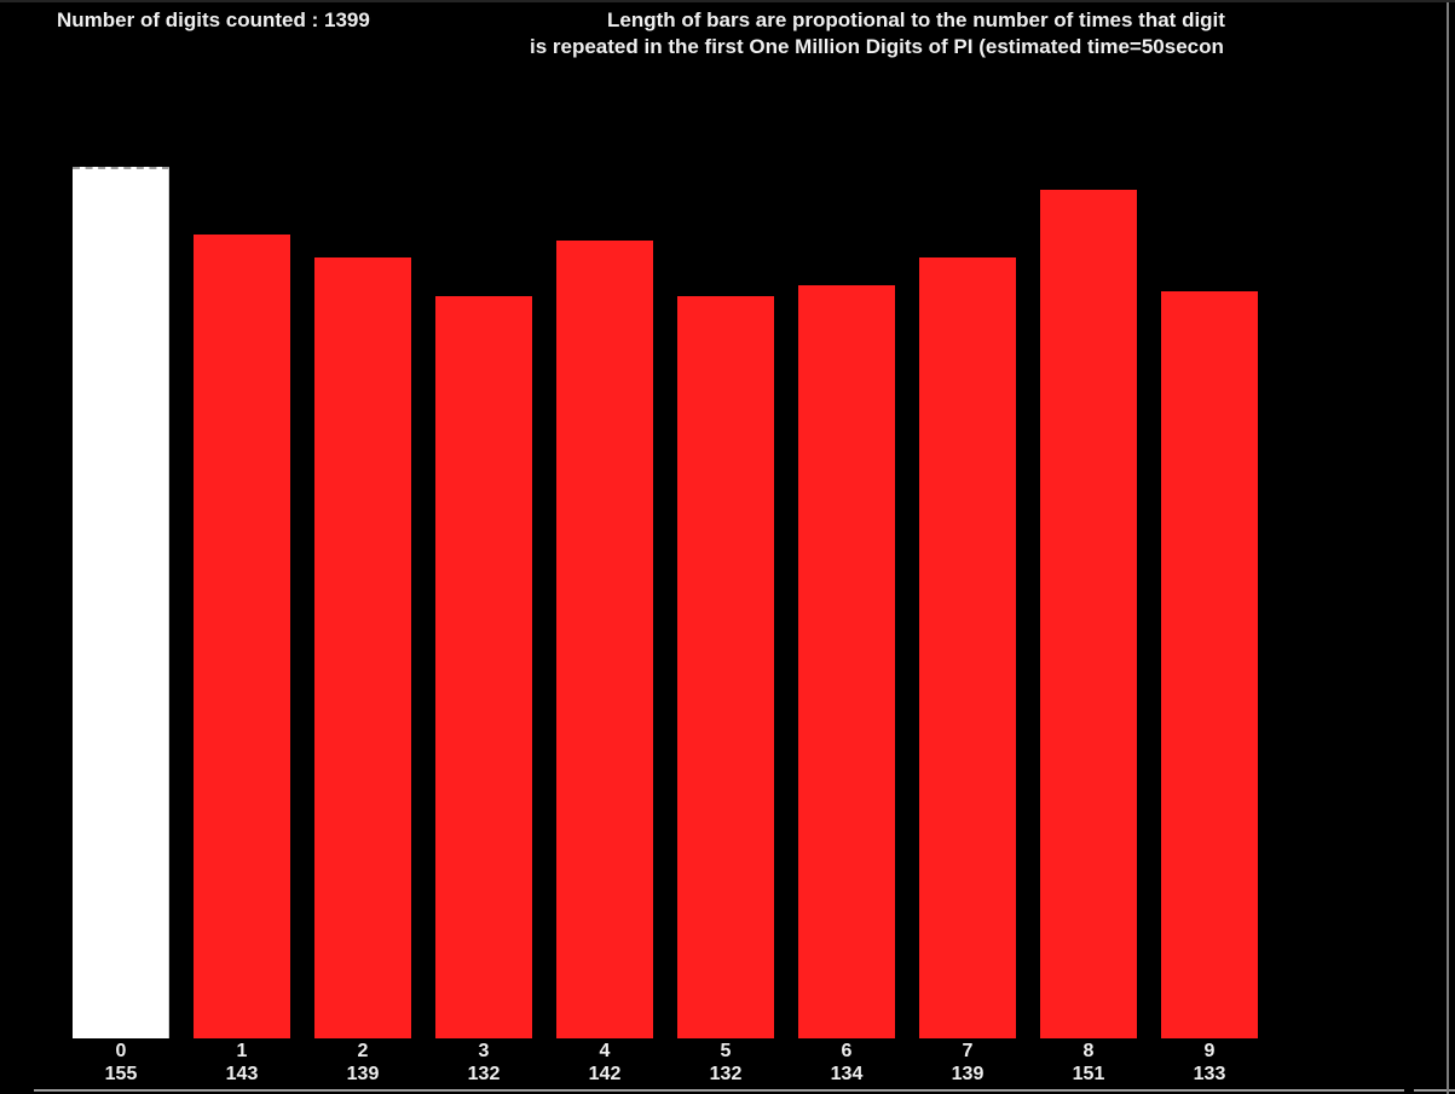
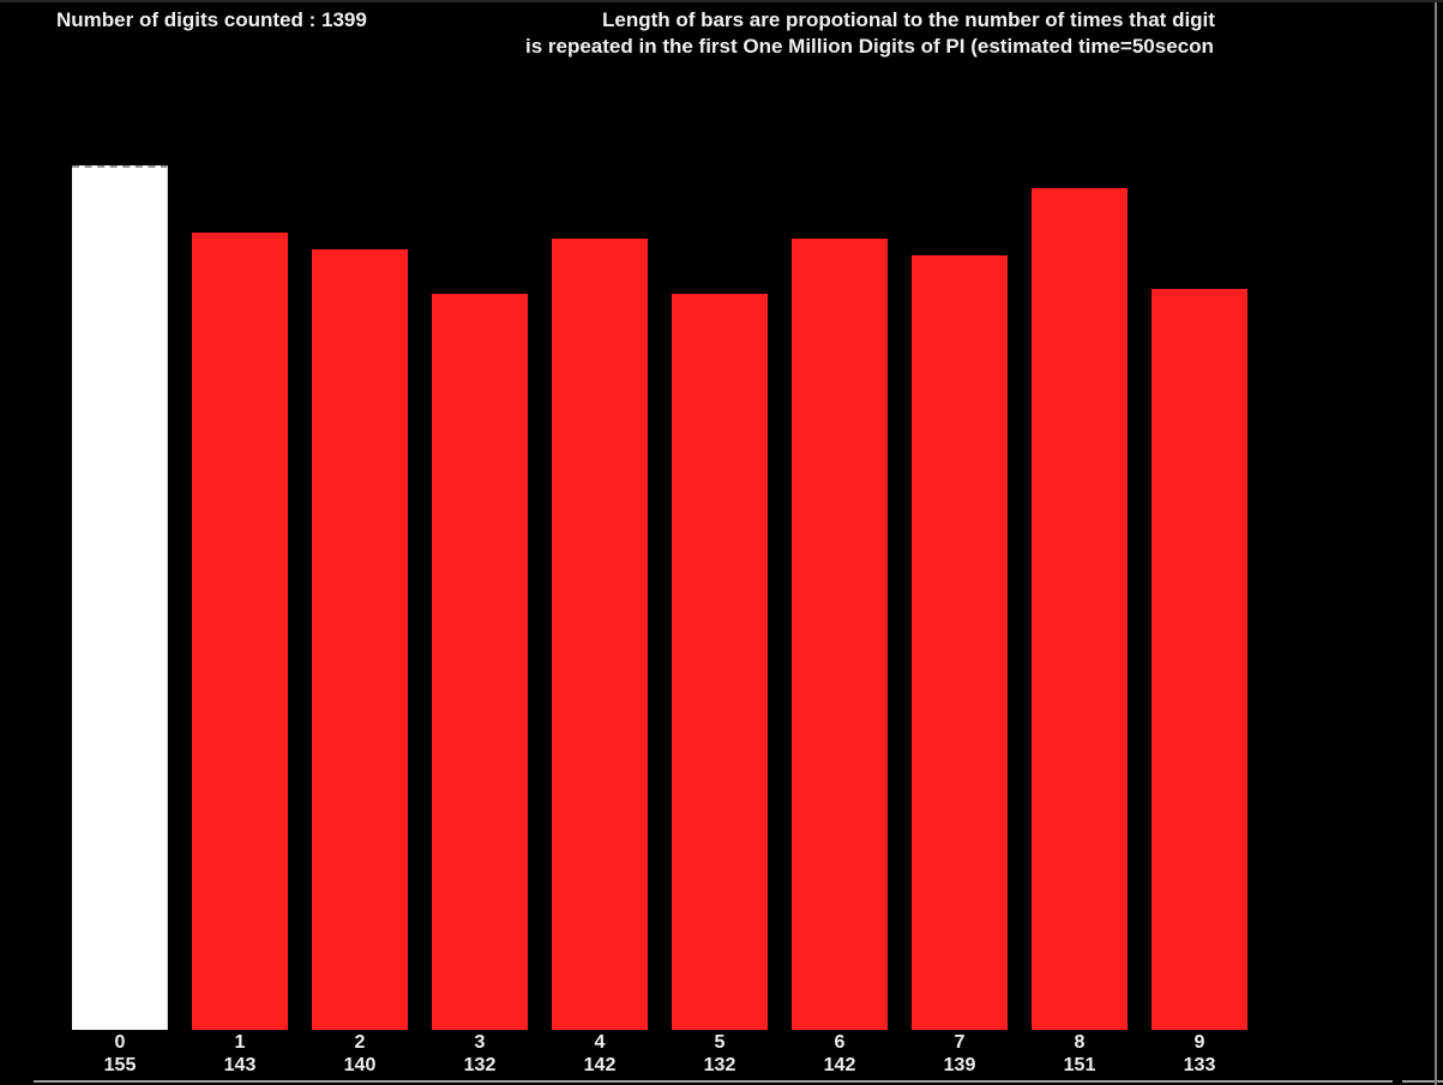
2: 139 -> 140
6: 134 -> 142
